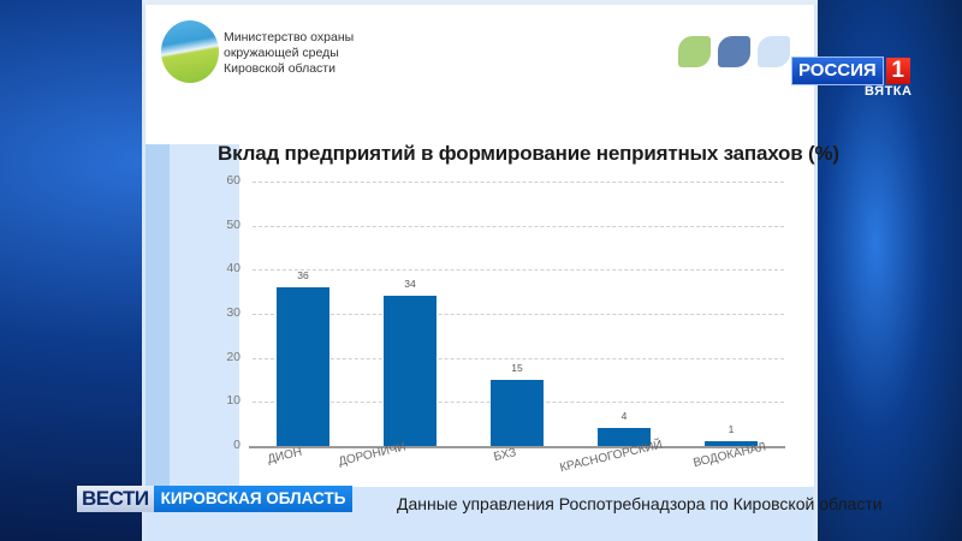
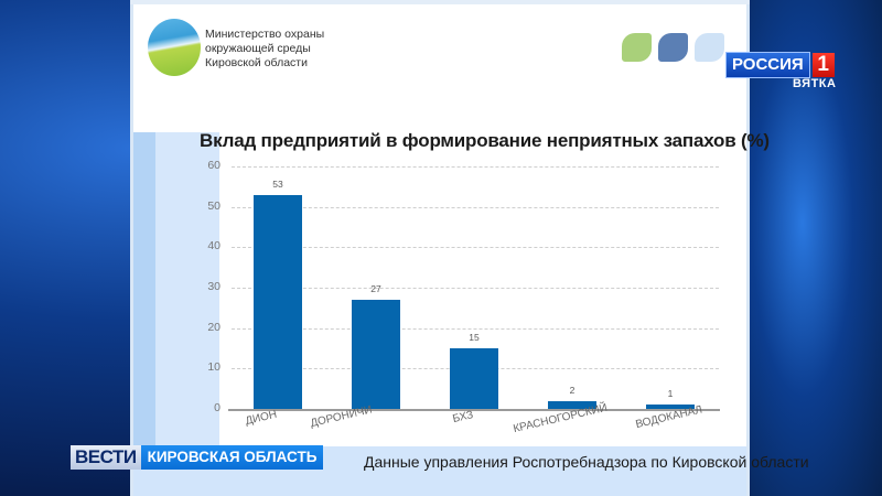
ДИОН: 36 -> 53
ДОРОНИЧИ: 34 -> 27
КРАСНОГОРСКИЙ: 4 -> 2
